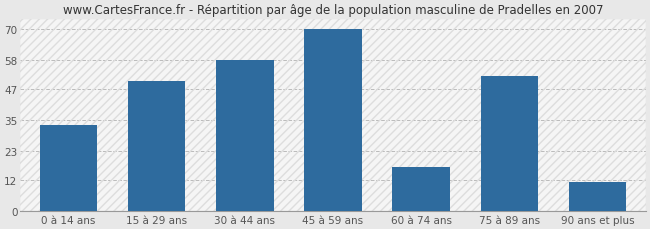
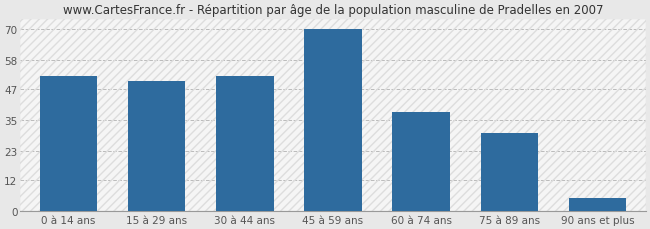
0 à 14 ans: 33 -> 52
30 à 44 ans: 58 -> 52
60 à 74 ans: 17 -> 38
75 à 89 ans: 52 -> 30
90 ans et plus: 11 -> 5
